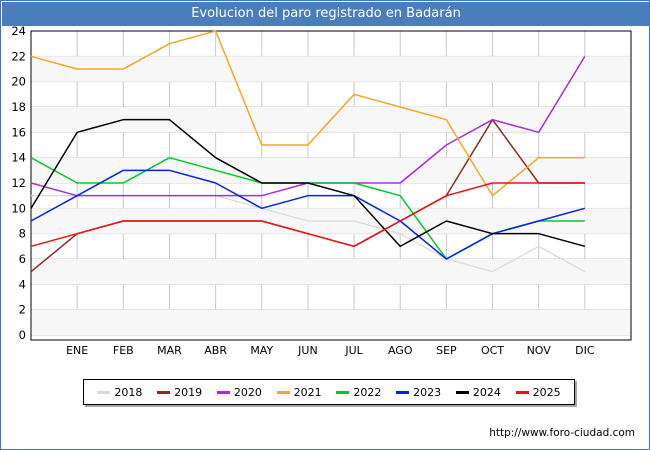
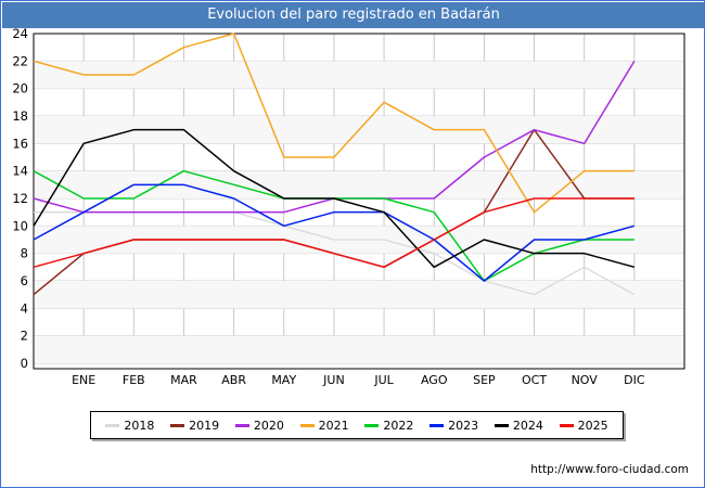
2021/AGO: 18 -> 17
2023/OCT: 8 -> 9
